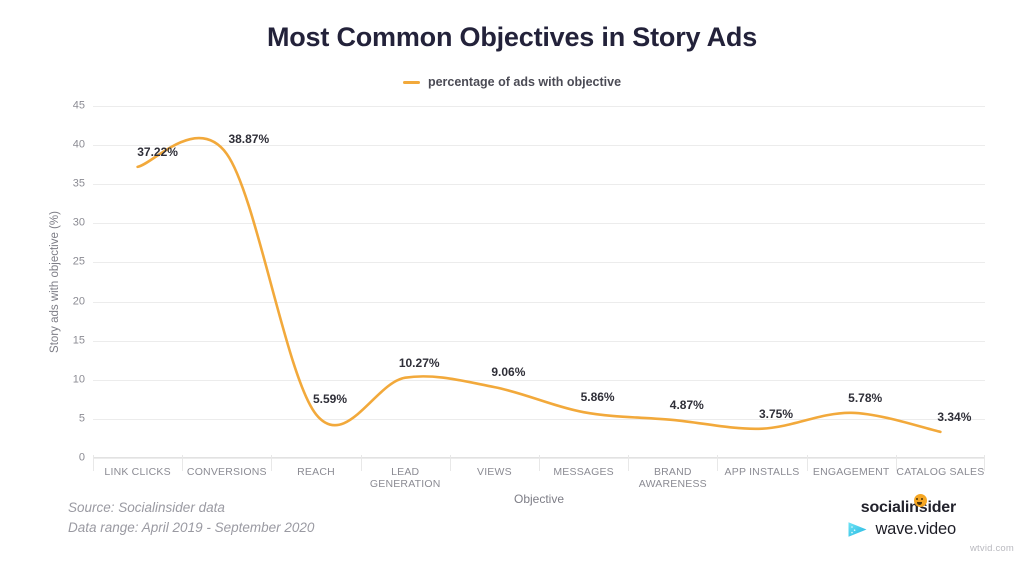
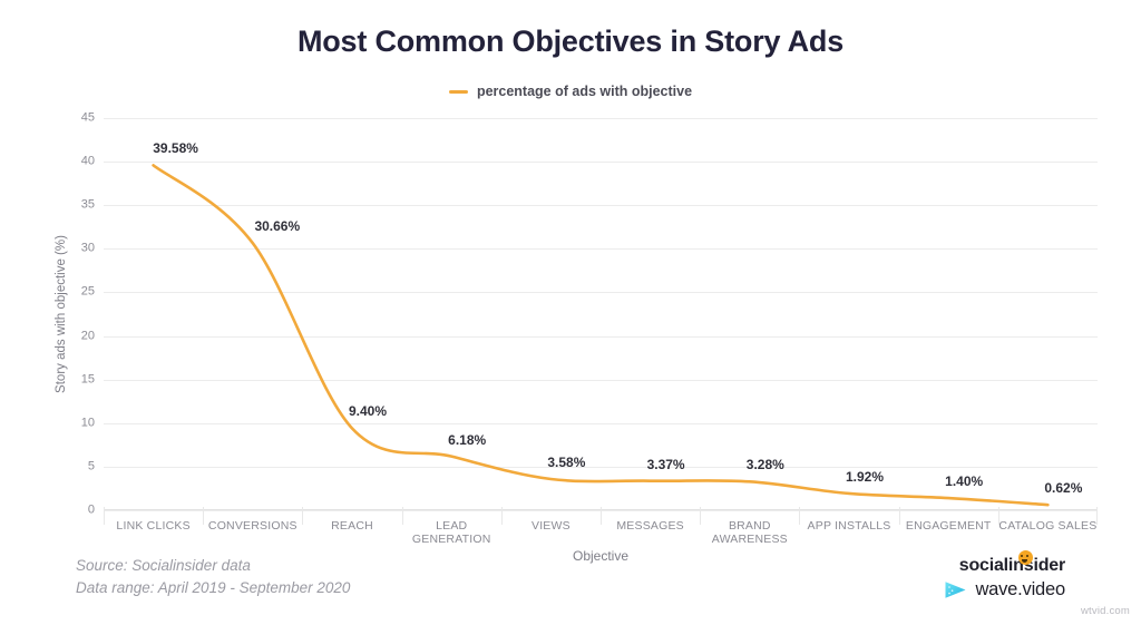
LINK CLICKS: 37.22% -> 39.58%
CONVERSIONS: 38.87% -> 30.66%
REACH: 5.59% -> 9.40%
LEAD GENERATION: 10.27% -> 6.18%
VIEWS: 9.06% -> 3.58%
MESSAGES: 5.86% -> 3.37%
BRAND AWARENESS: 4.87% -> 3.28%
APP INSTALLS: 3.75% -> 1.92%
ENGAGEMENT: 5.78% -> 1.40%
CATALOG SALES: 3.34% -> 0.62%
